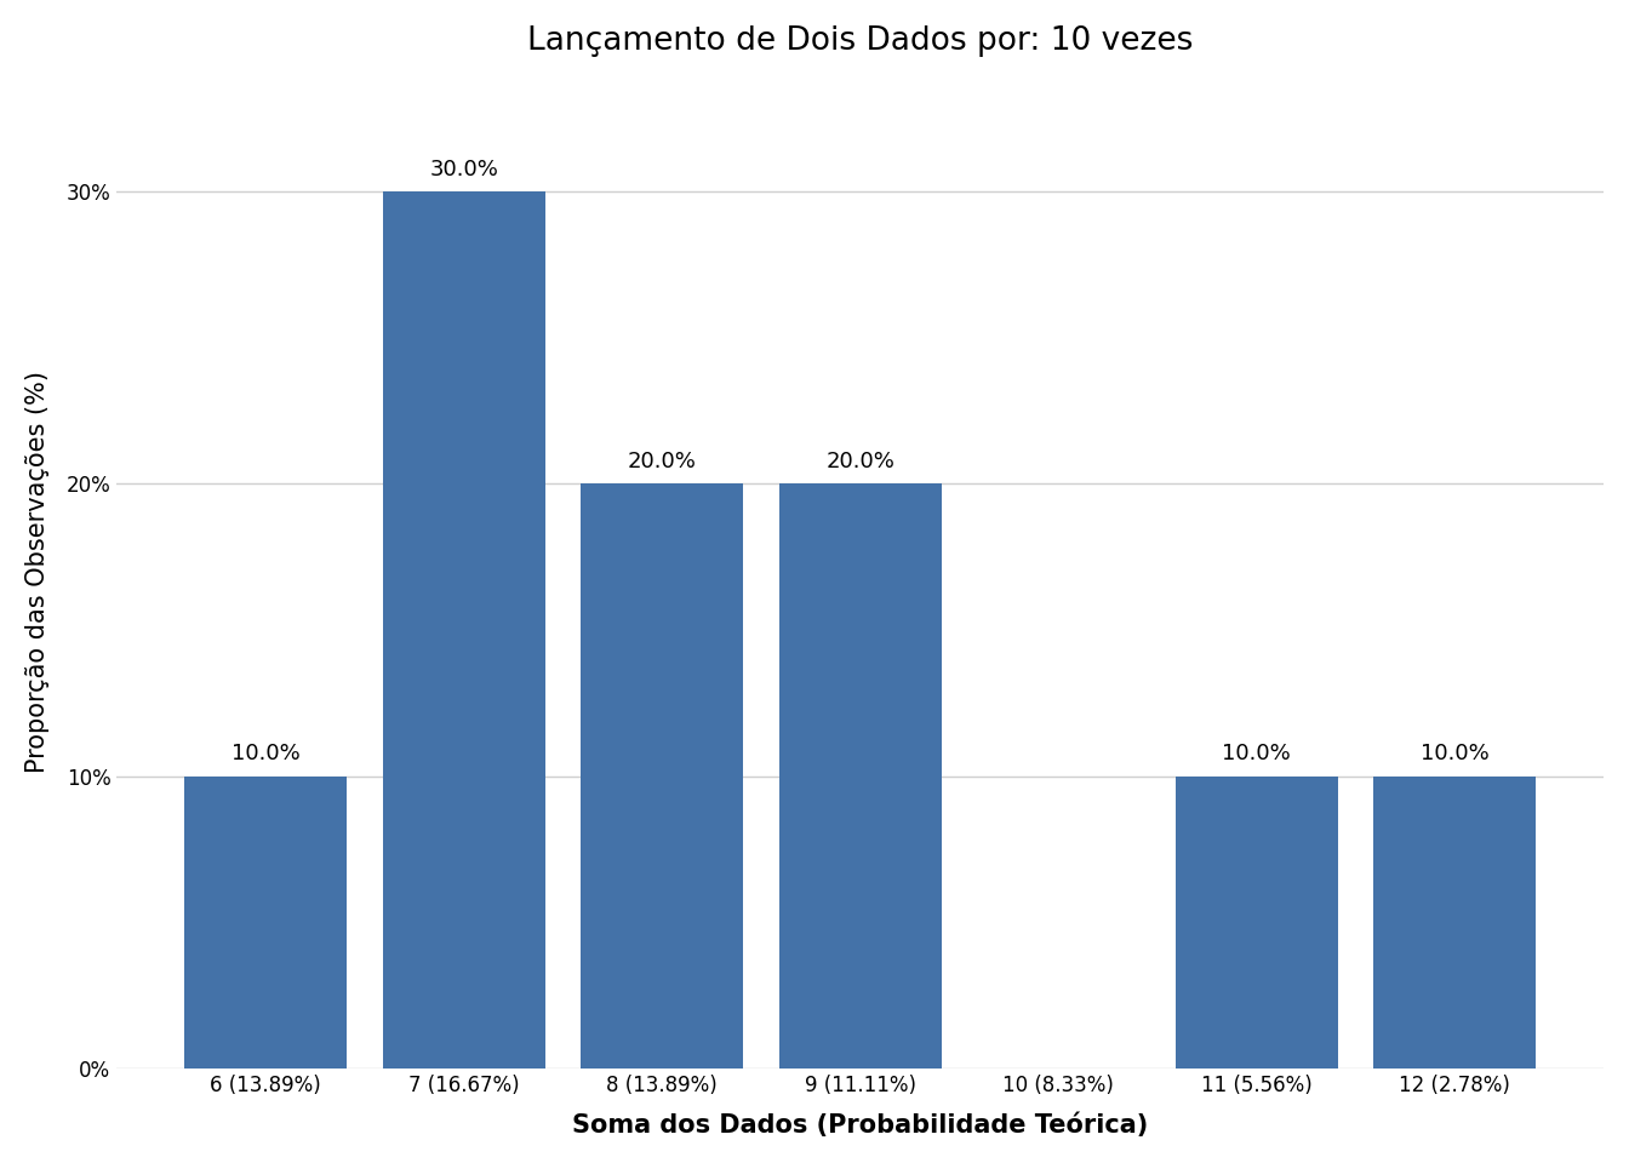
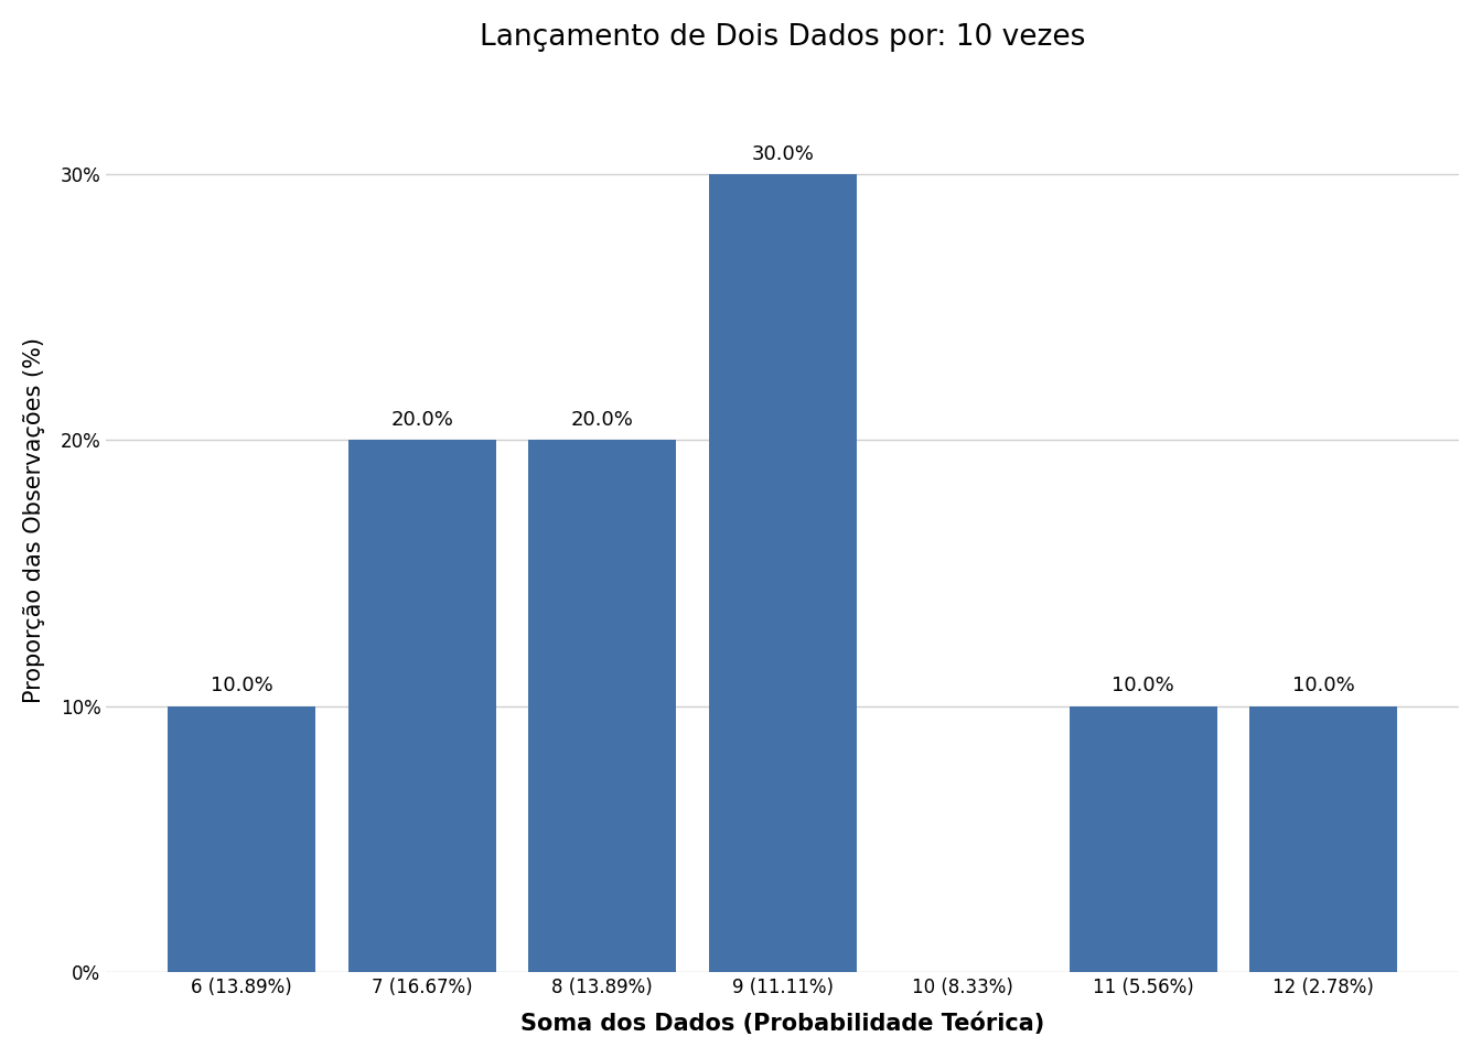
7 (16.67%): 30.0% -> 20.0%
9 (11.11%): 20.0% -> 30.0%
